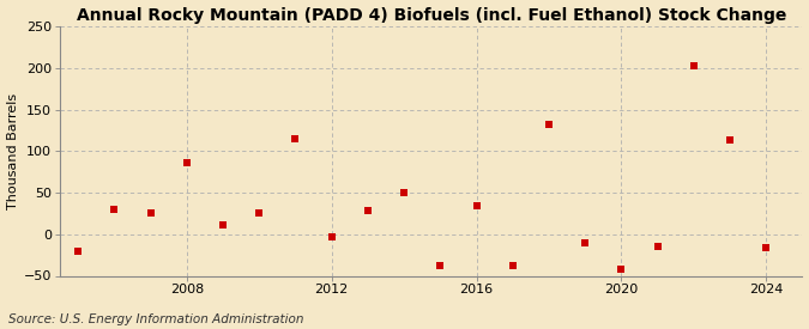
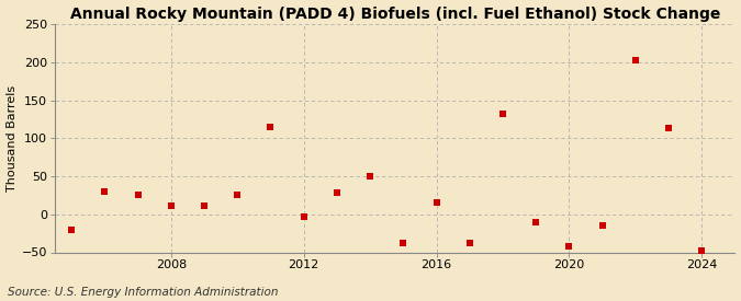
2008: 86 -> 11
2016: 34 -> 15
2024: -16 -> -48
